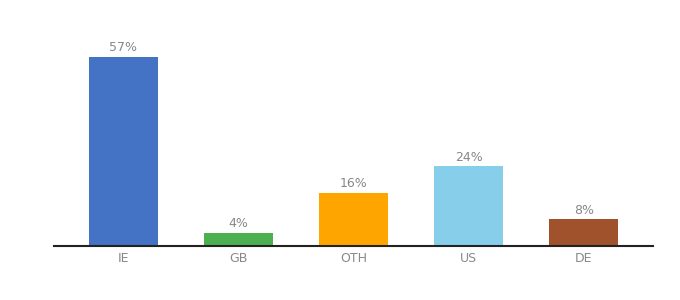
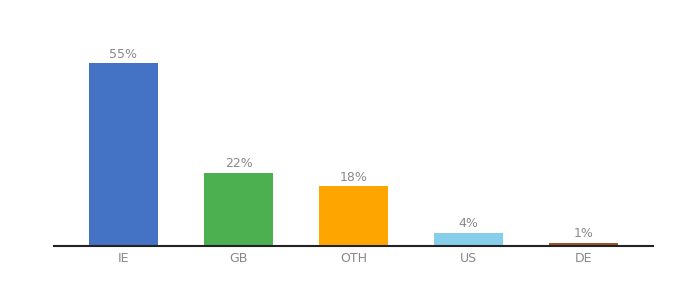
IE: 57% -> 55%
GB: 4% -> 22%
OTH: 16% -> 18%
US: 24% -> 4%
DE: 8% -> 1%
